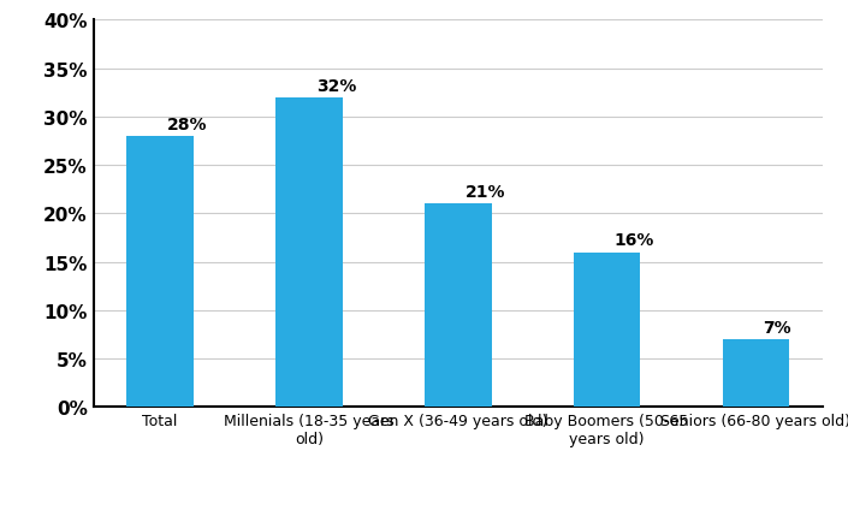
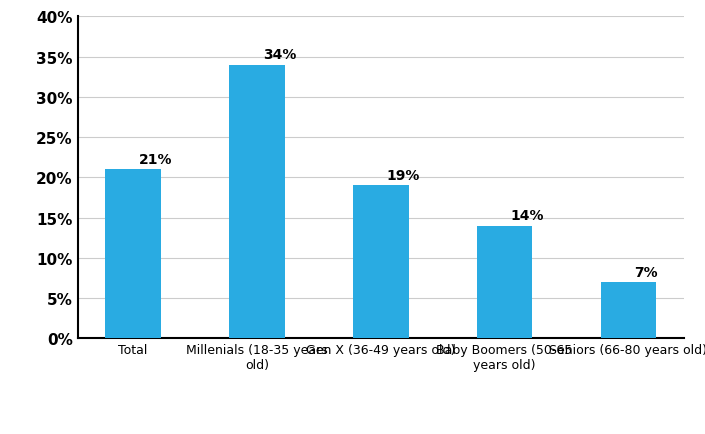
Total: 28% -> 21%
Millenials (18-35 years old): 32% -> 34%
Gen X (36-49 years old): 21% -> 19%
Baby Boomers (50-65 years old): 16% -> 14%
